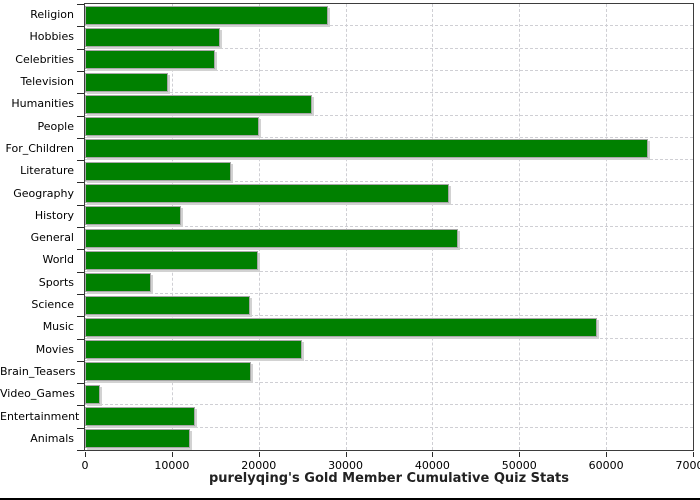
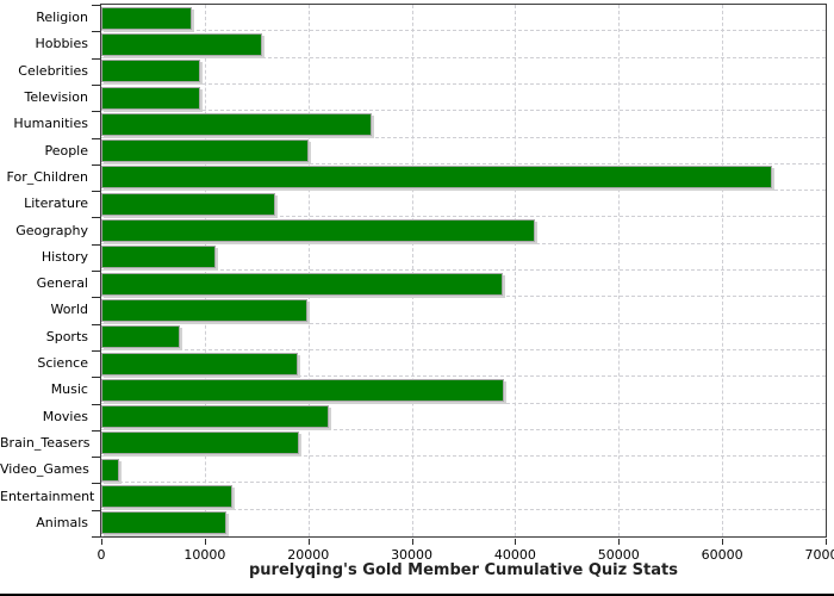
Religion: 28000 -> 9000
Celebrities: 15000 -> 10000
General: 43000 -> 39000
Music: 59000 -> 39000
Movies: 25000 -> 22000
